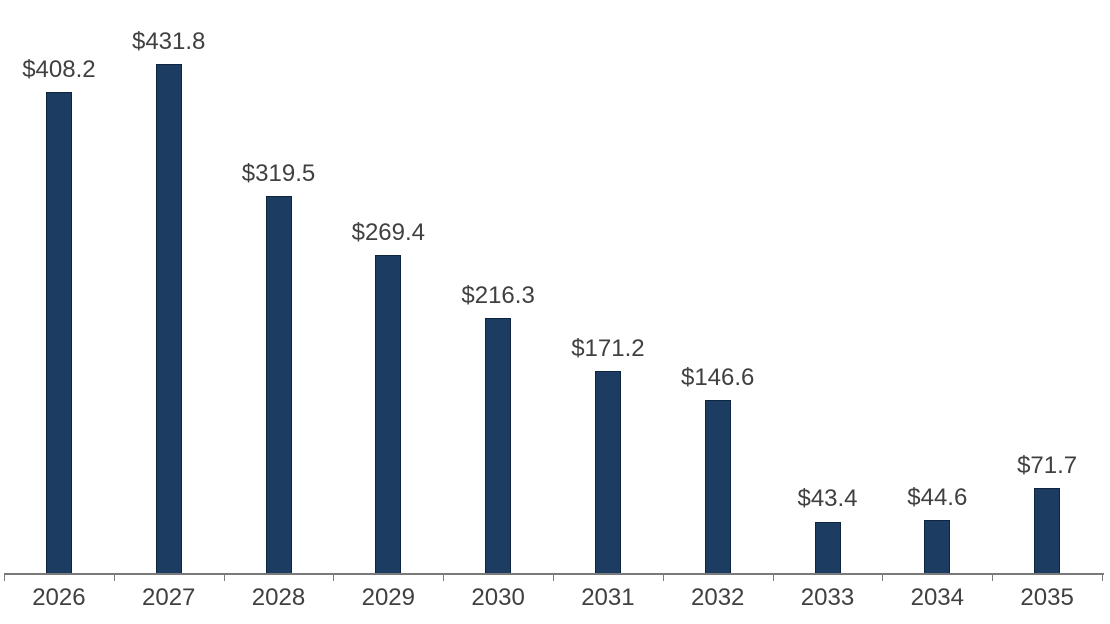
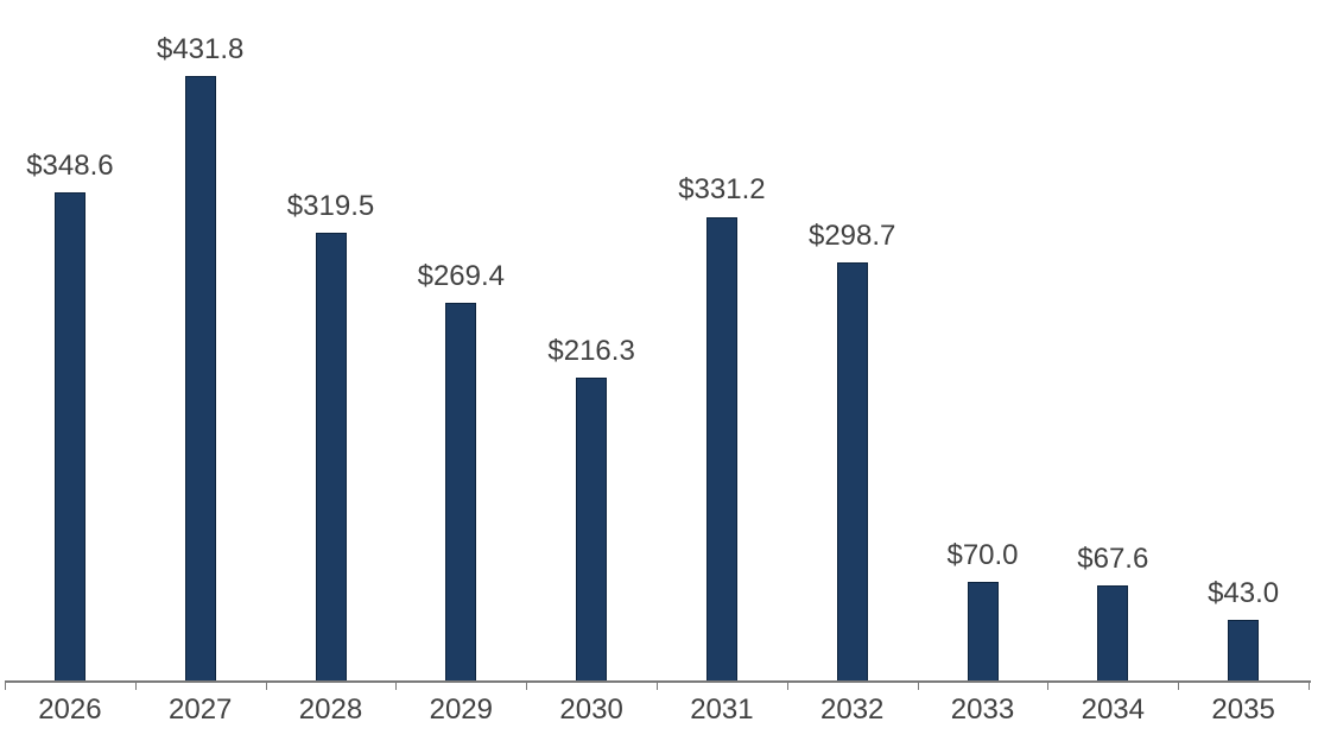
2026: $408.2 -> $348.6
2031: $171.2 -> $331.2
2032: $146.6 -> $298.7
2033: $43.4 -> $70.0
2034: $44.6 -> $67.6
2035: $71.7 -> $43.0
